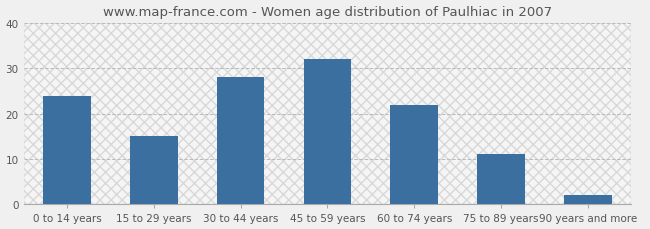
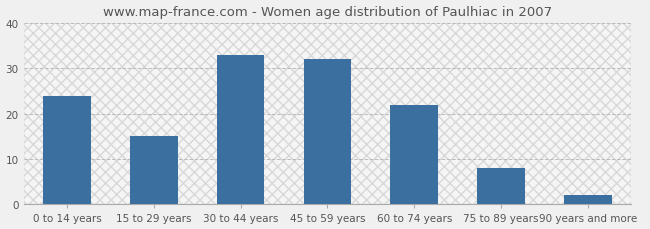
30 to 44 years: 28 -> 33
75 to 89 years: 11 -> 8
